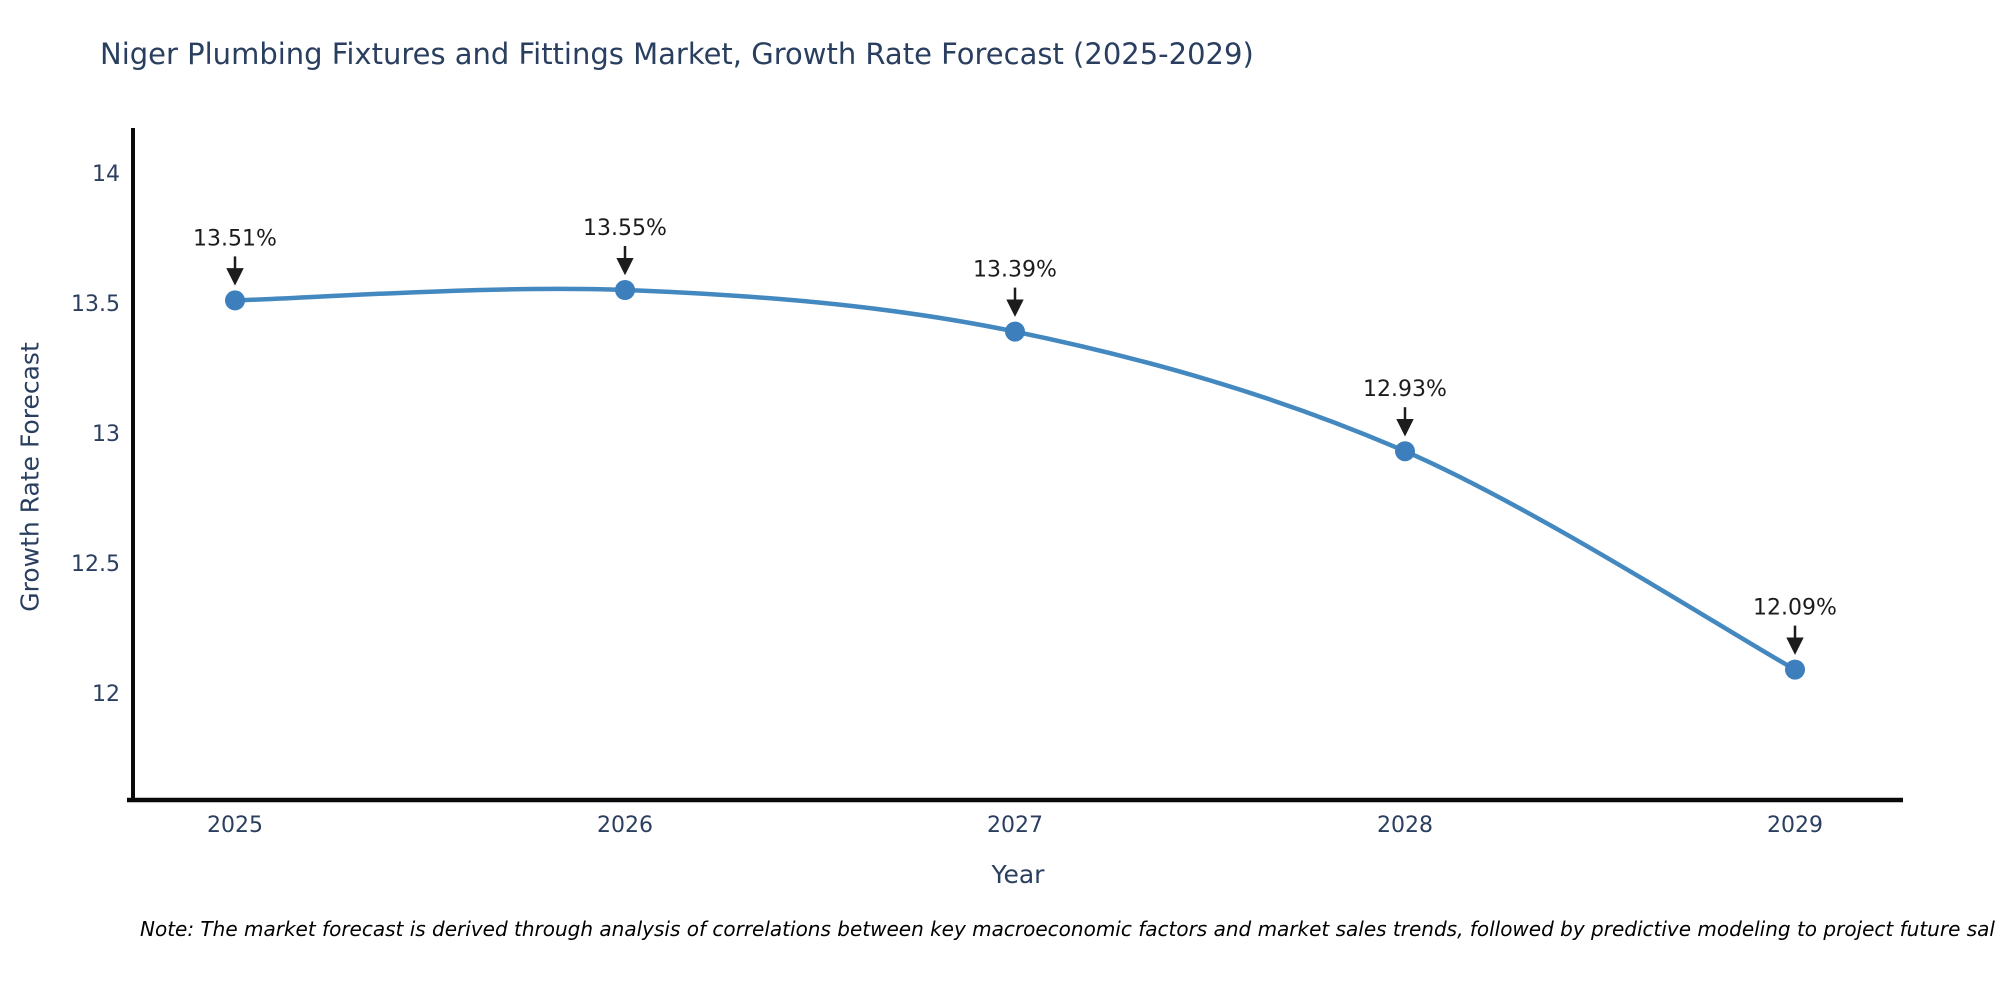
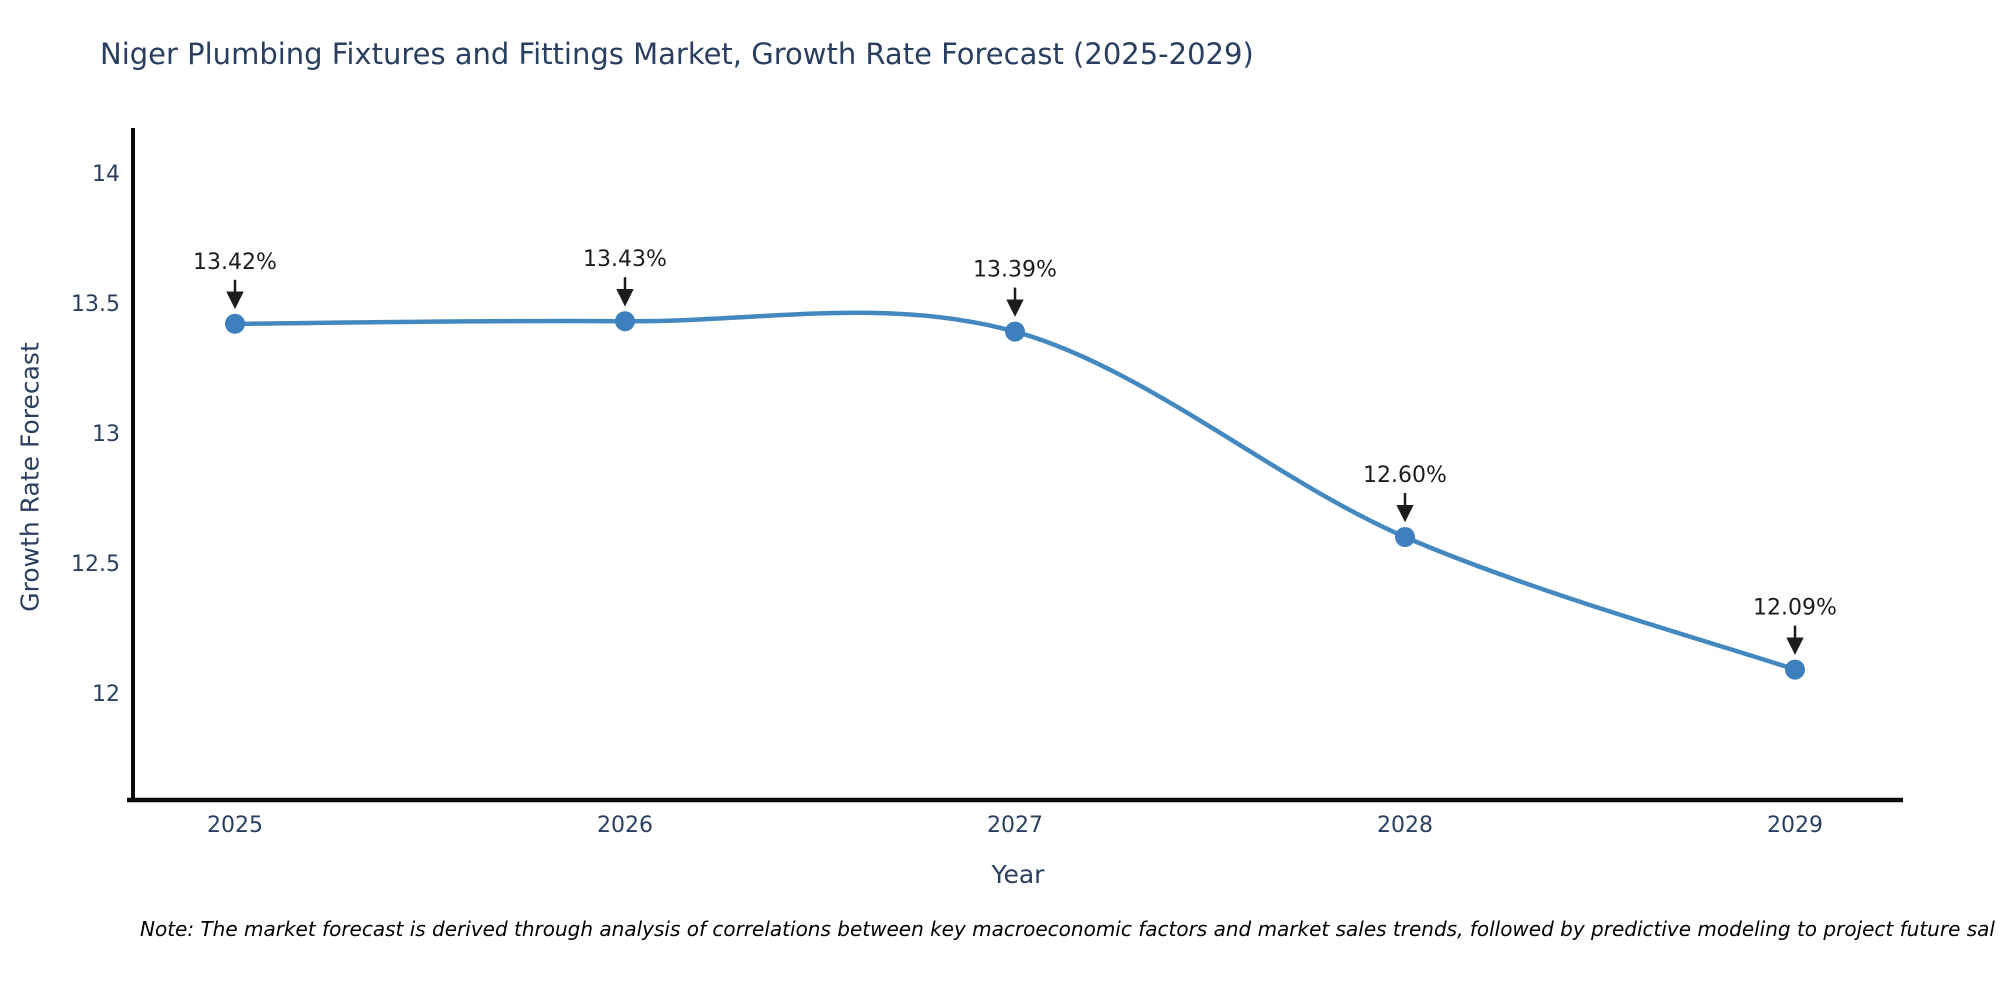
2025: 13.51% -> 13.42%
2026: 13.55% -> 13.43%
2028: 12.93% -> 12.60%
